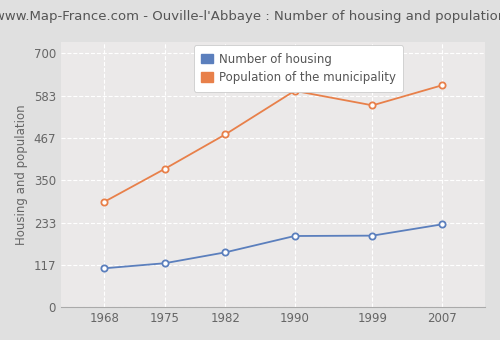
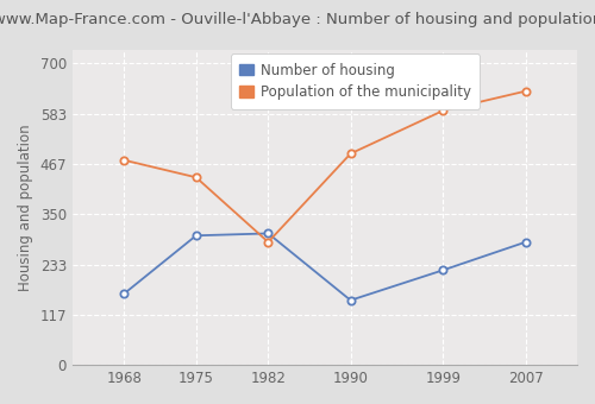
Number of housing/1968: 107 -> 165
Population of the municipality/1968: 290 -> 475
Number of housing/1975: 121 -> 300
Population of the municipality/1975: 381 -> 435
Number of housing/1982: 151 -> 305
Population of the municipality/1982: 476 -> 285
Number of housing/1990: 196 -> 150
Population of the municipality/1990: 596 -> 490
Number of housing/1999: 197 -> 220
Population of the municipality/1999: 556 -> 590
Number of housing/2007: 228 -> 285
Population of the municipality/2007: 611 -> 635
